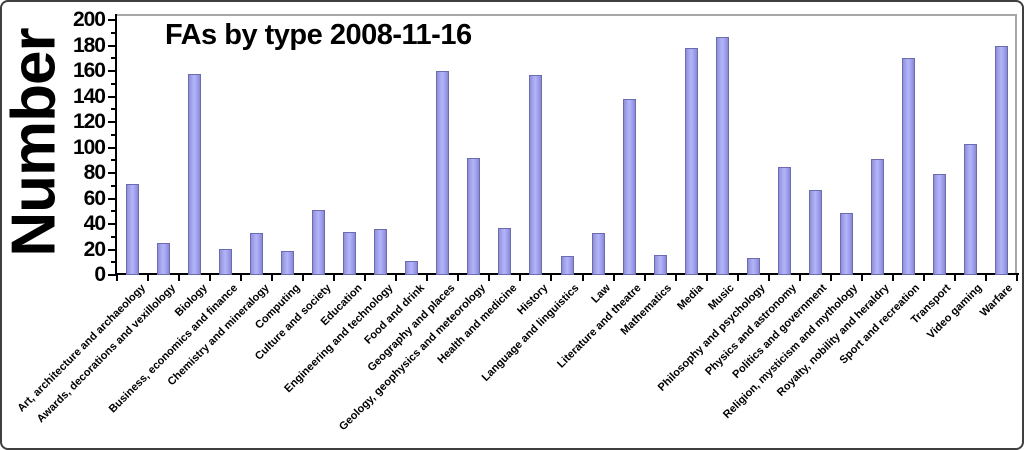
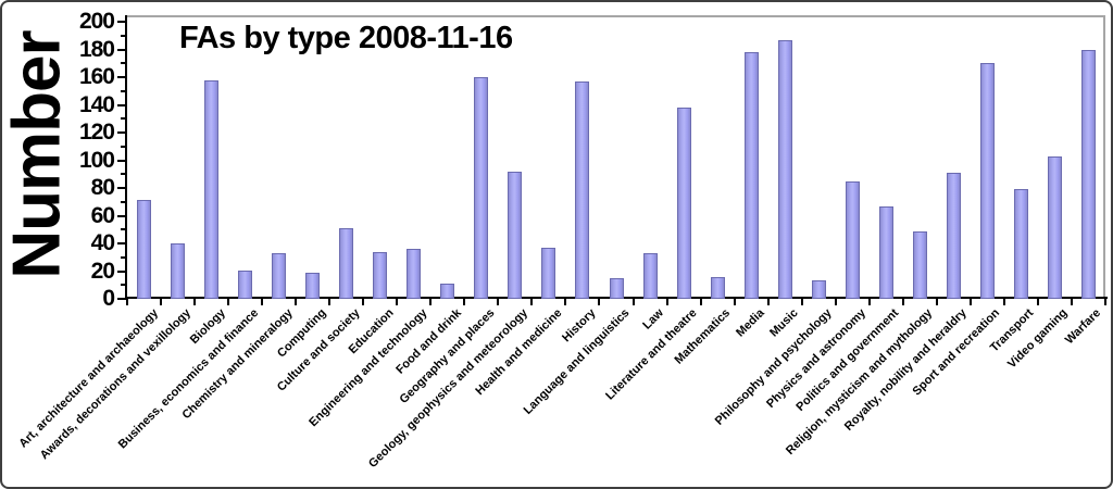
Awards, decorations and vexillology: 25 -> 40
